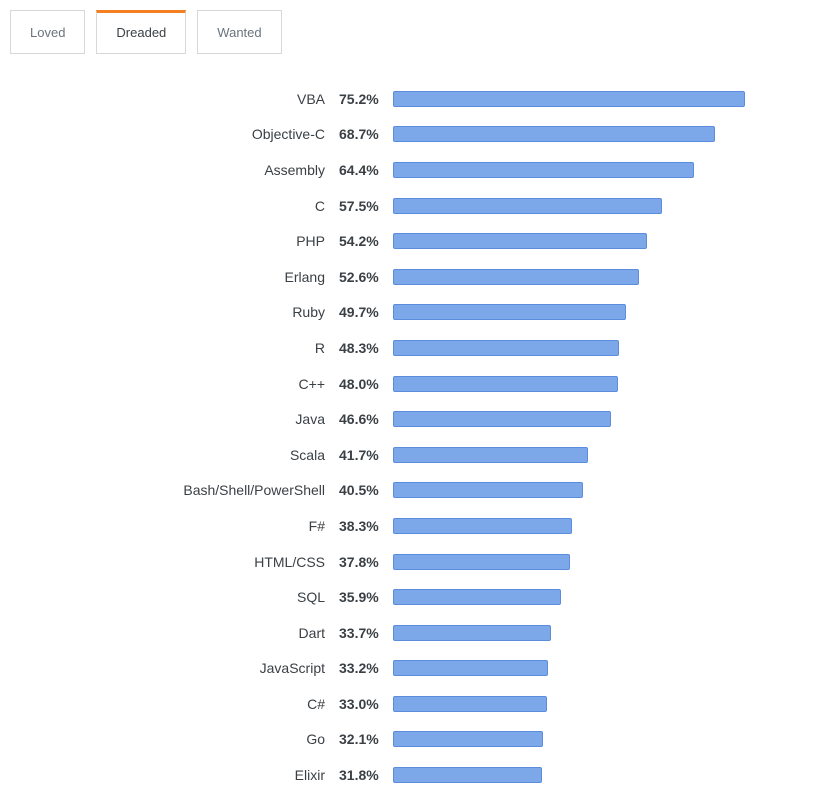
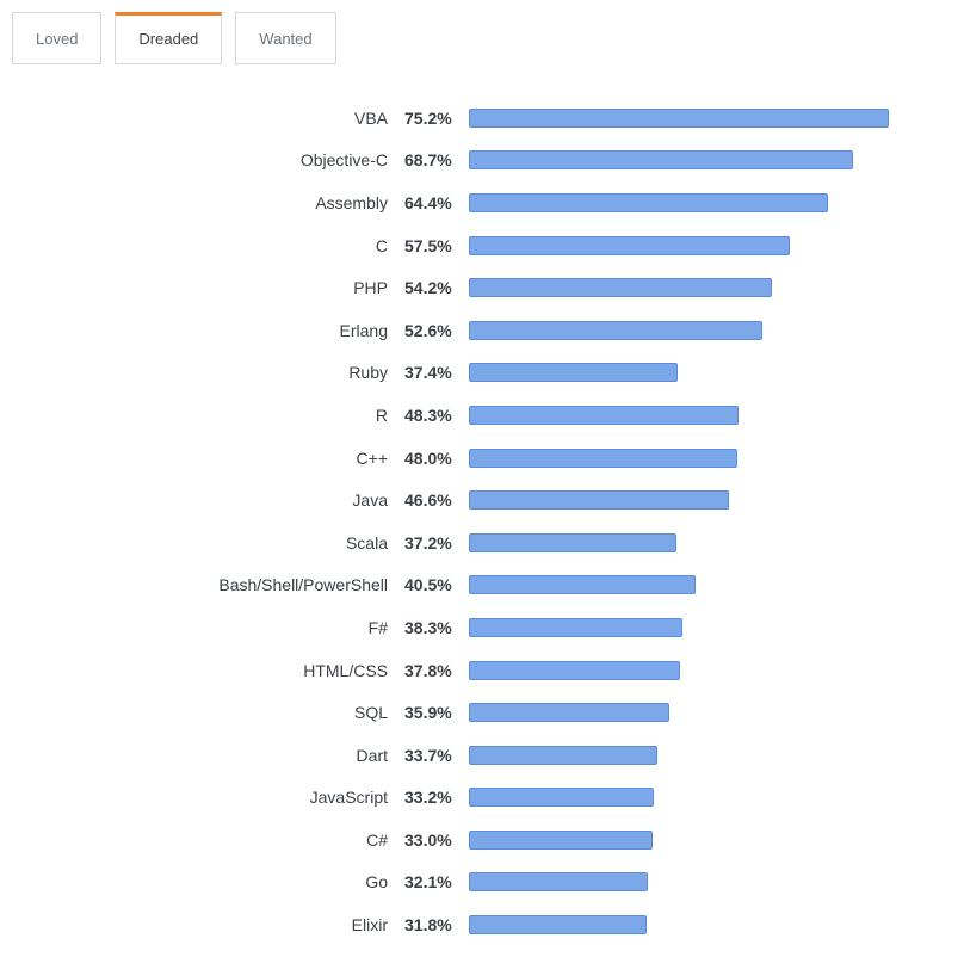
Ruby: 49.7% -> 37.4%
Scala: 41.7% -> 37.2%
